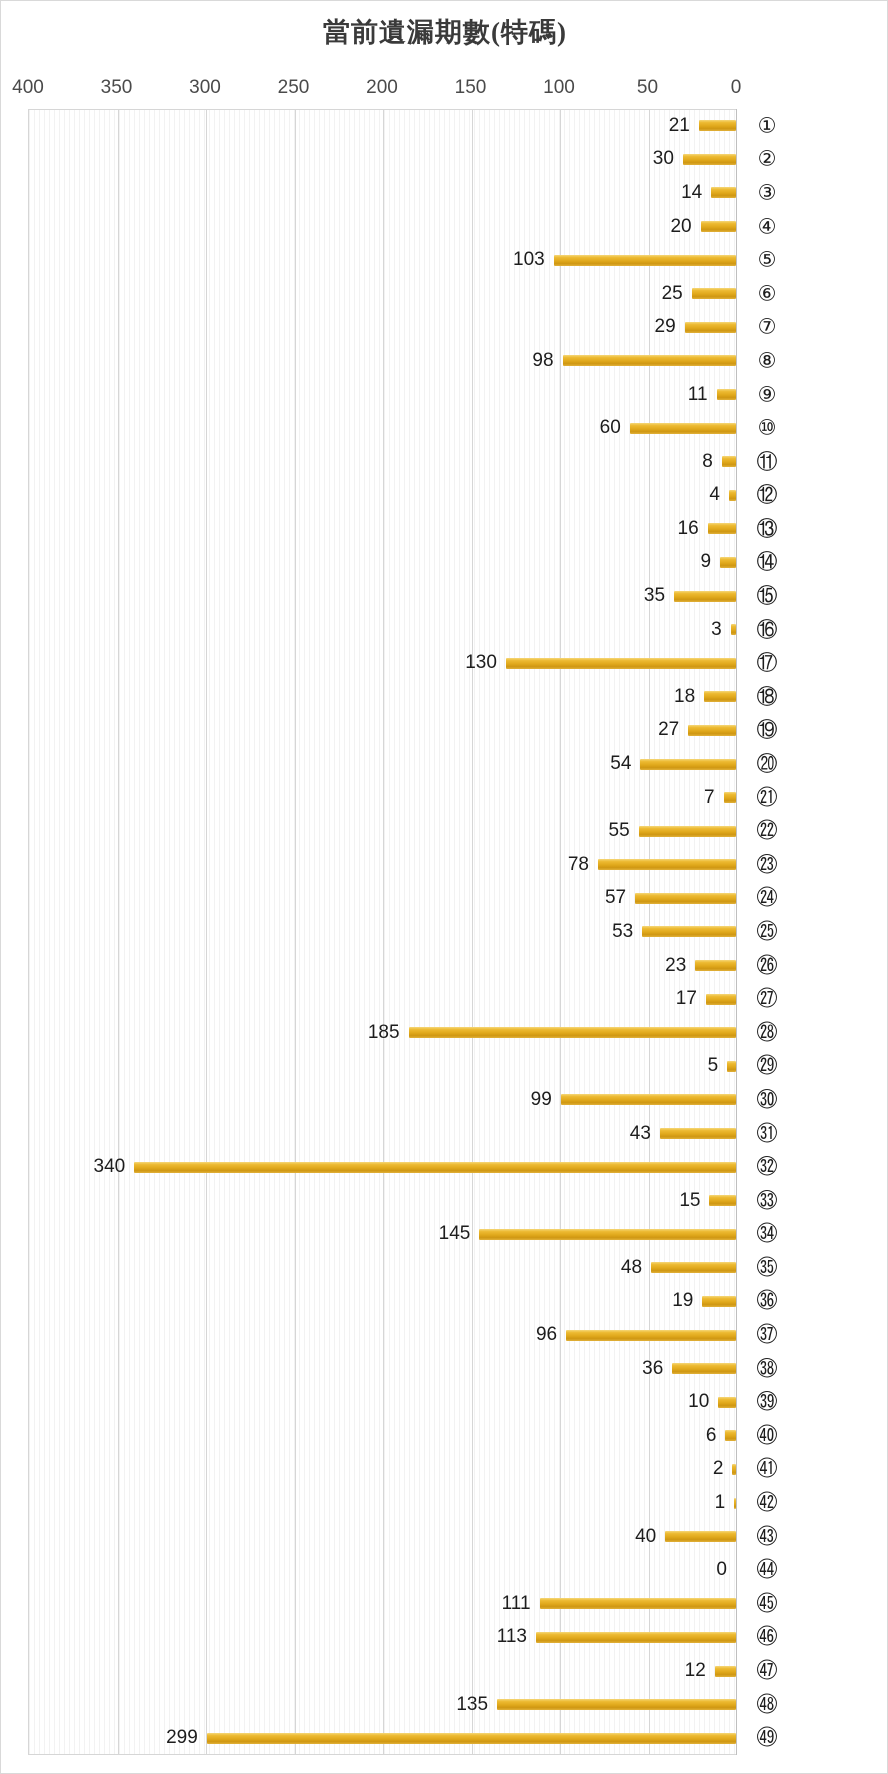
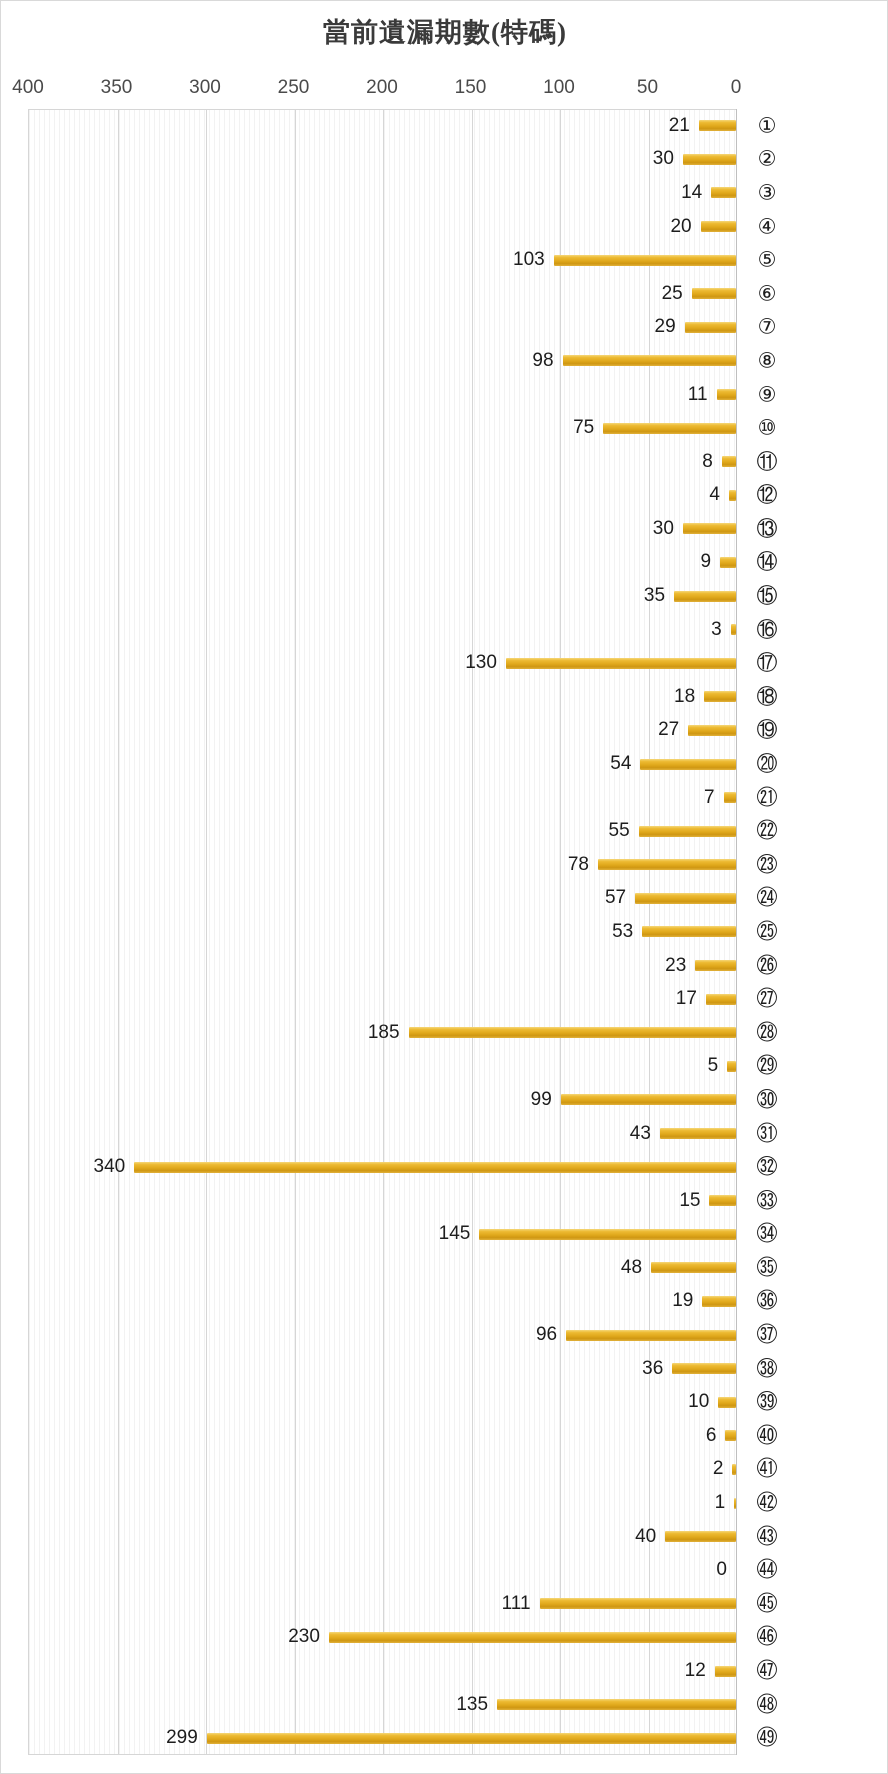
⑩: 60 -> 75
⑬: 16 -> 30
㊻: 113 -> 230
